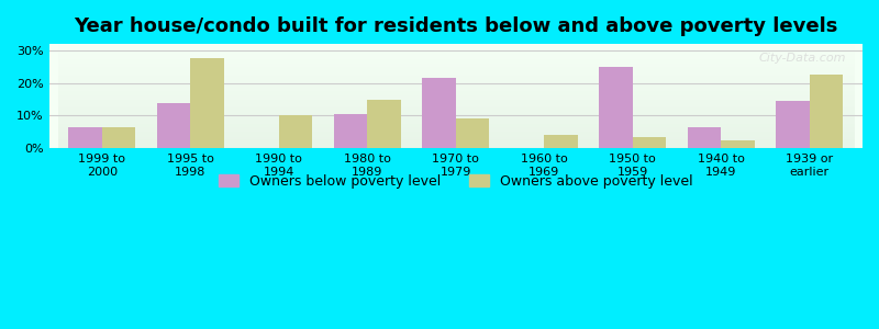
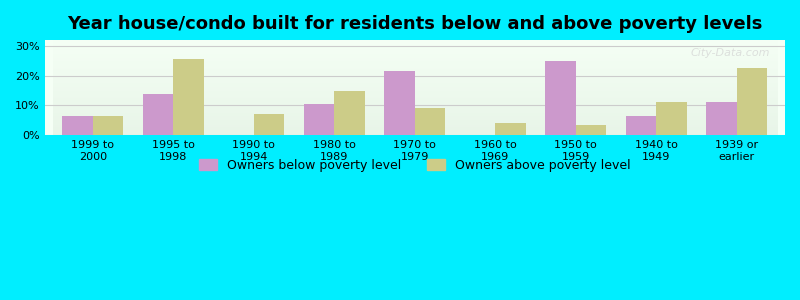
Owners above poverty level/1995 to 1998: 27.5% -> 25.5%
Owners above poverty level/1990 to 1994: 10.0% -> 7.0%
Owners above poverty level/1940 to 1949: 2.5% -> 11.0%
Owners below poverty level/1939 or earlier: 14.5% -> 11.0%
